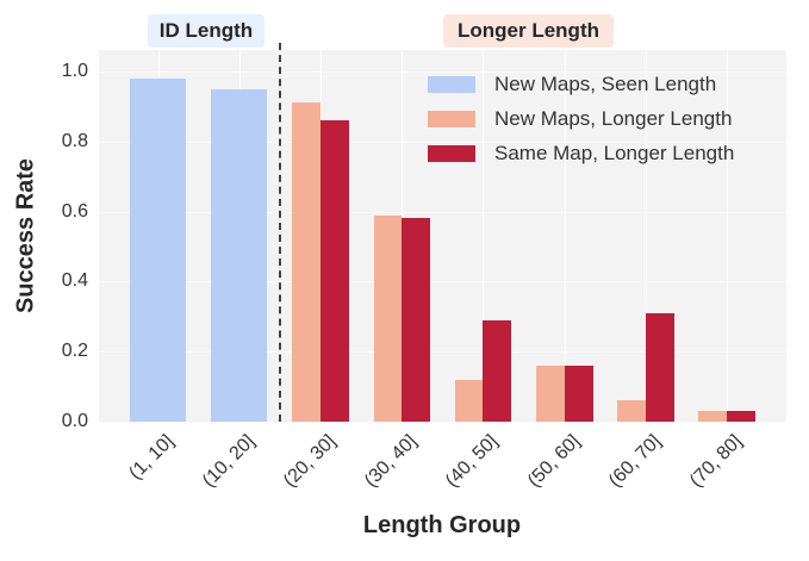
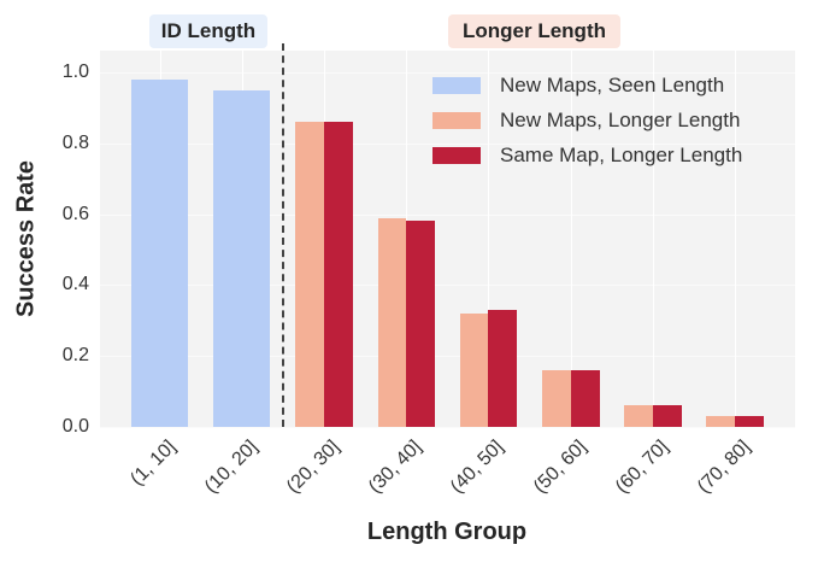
New Maps, Longer Length/(20, 30]: 0.91 -> 0.86
New Maps, Longer Length/(40, 50]: 0.12 -> 0.32
Same Map, Longer Length/(40, 50]: 0.29 -> 0.33
Same Map, Longer Length/(60, 70]: 0.31 -> 0.06
